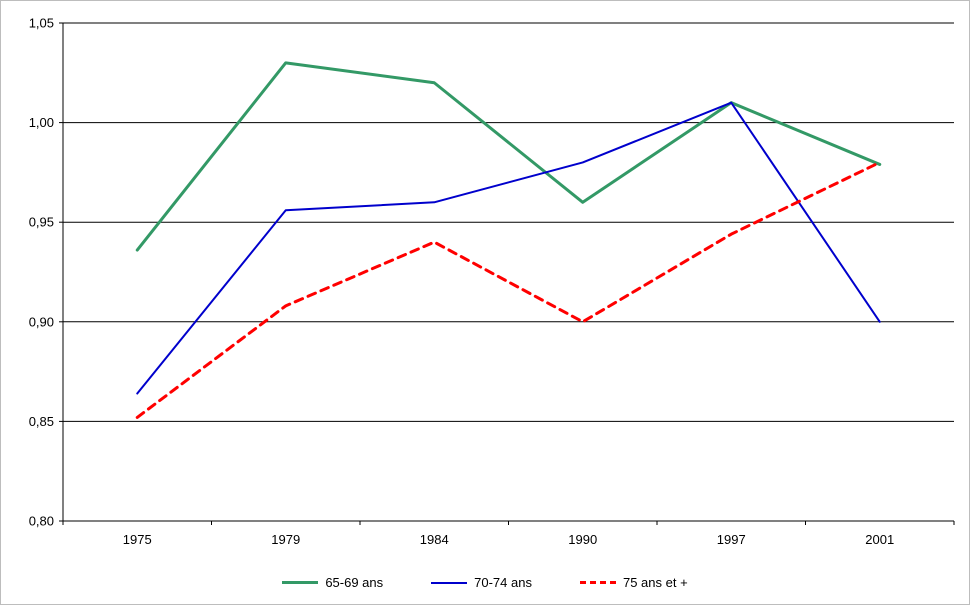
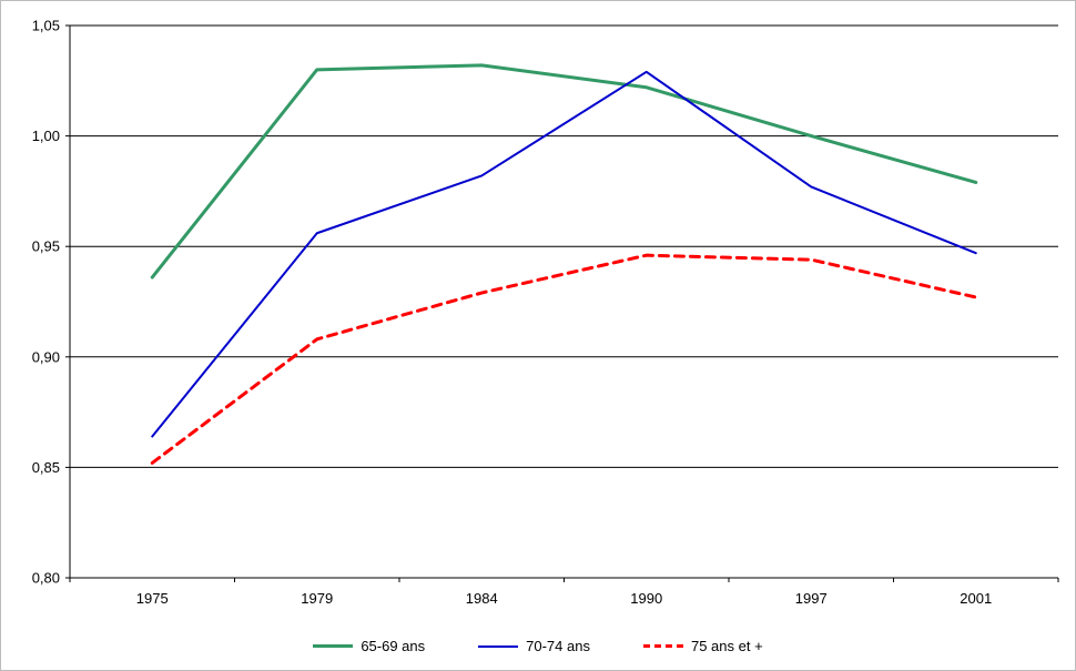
65-69 ans/1984: 1,02 -> 1,03
70-74 ans/1984: 0,96 -> 0,98
75 ans et +/1984: 0,94 -> 0,93
65-69 ans/1990: 0,96 -> 1,02
70-74 ans/1990: 0,98 -> 1,03
75 ans et +/1990: 0,90 -> 0,95
65-69 ans/1997: 1,01 -> 1,00
70-74 ans/1997: 1,01 -> 0,98
70-74 ans/2001: 0,90 -> 0,95
75 ans et +/2001: 0,98 -> 0,93
